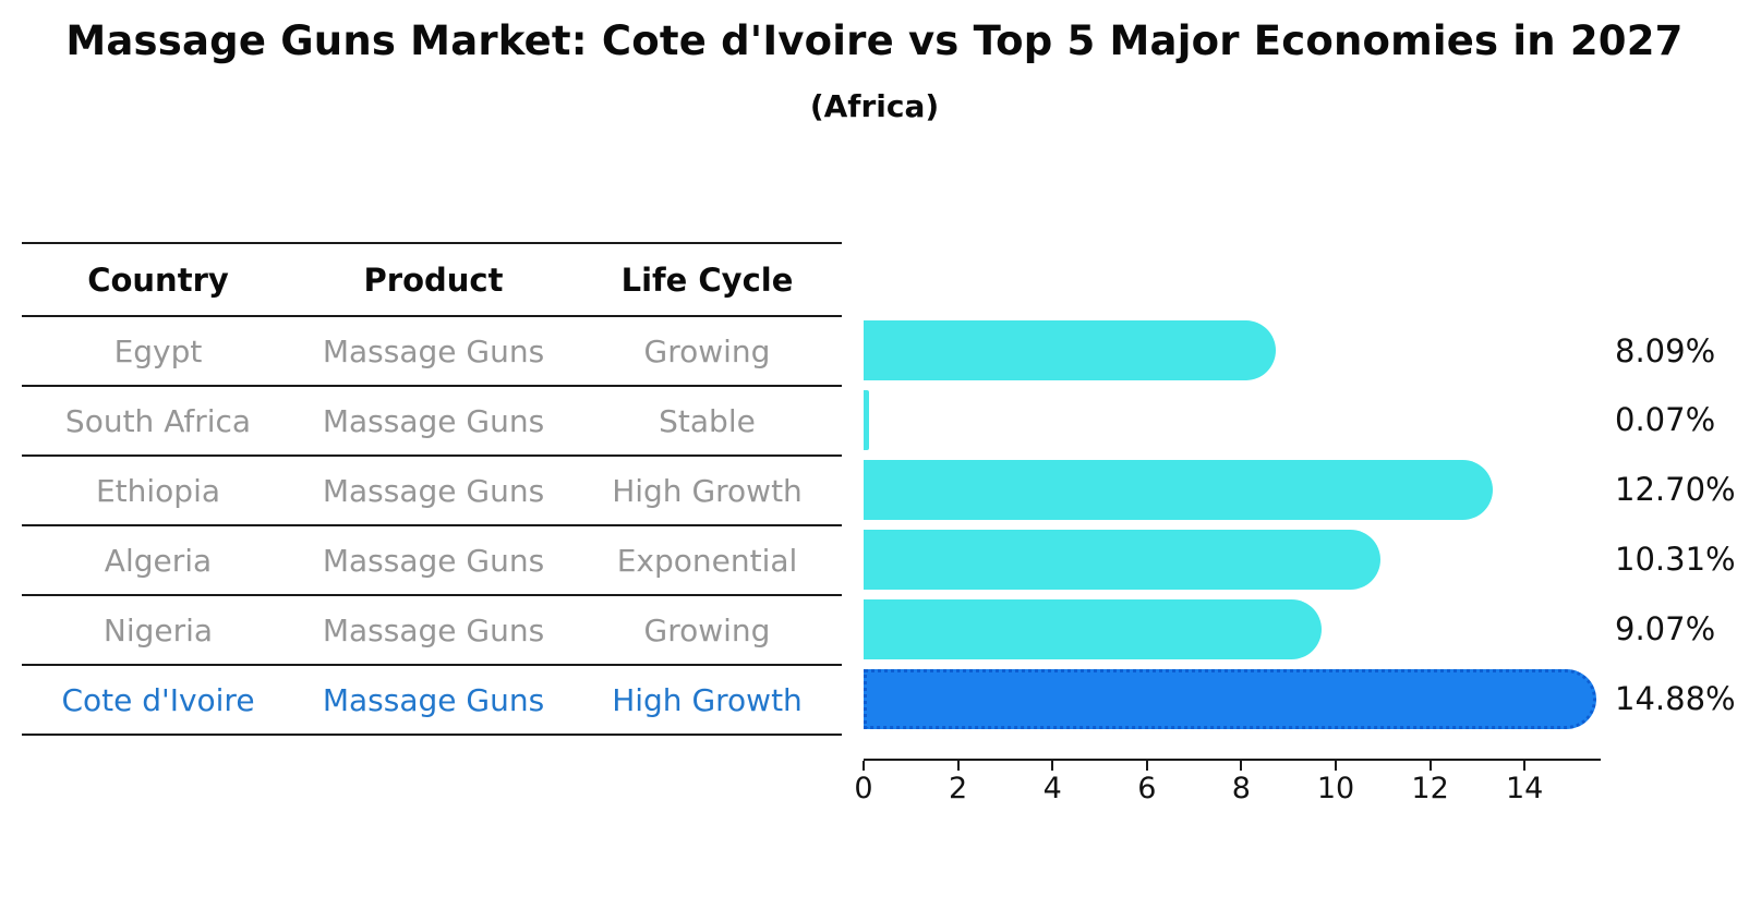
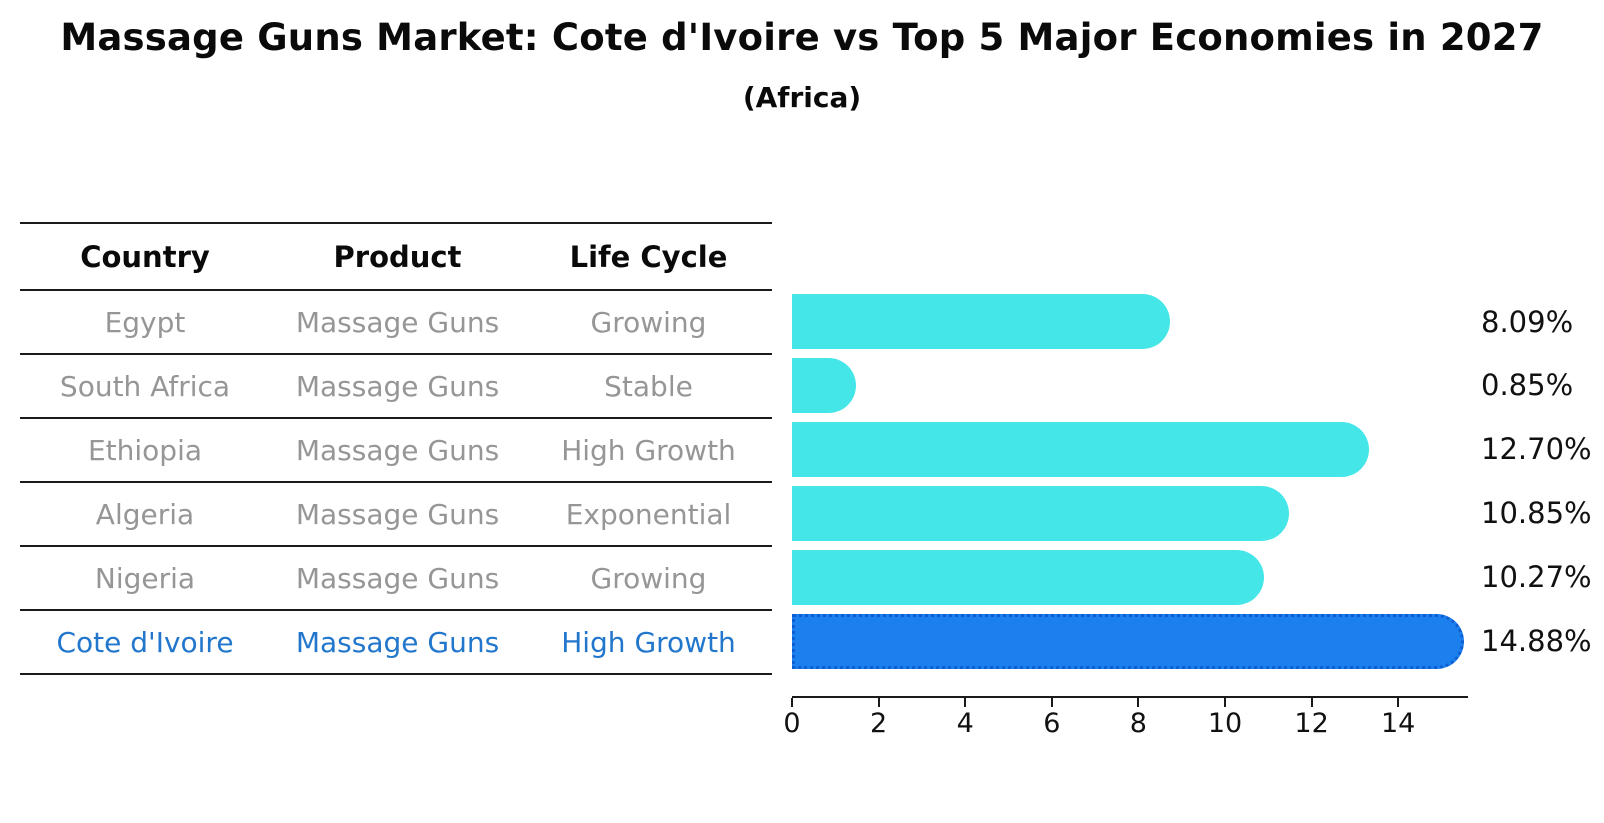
South Africa: 0.07% -> 0.85%
Algeria: 10.31% -> 10.85%
Nigeria: 9.07% -> 10.27%
